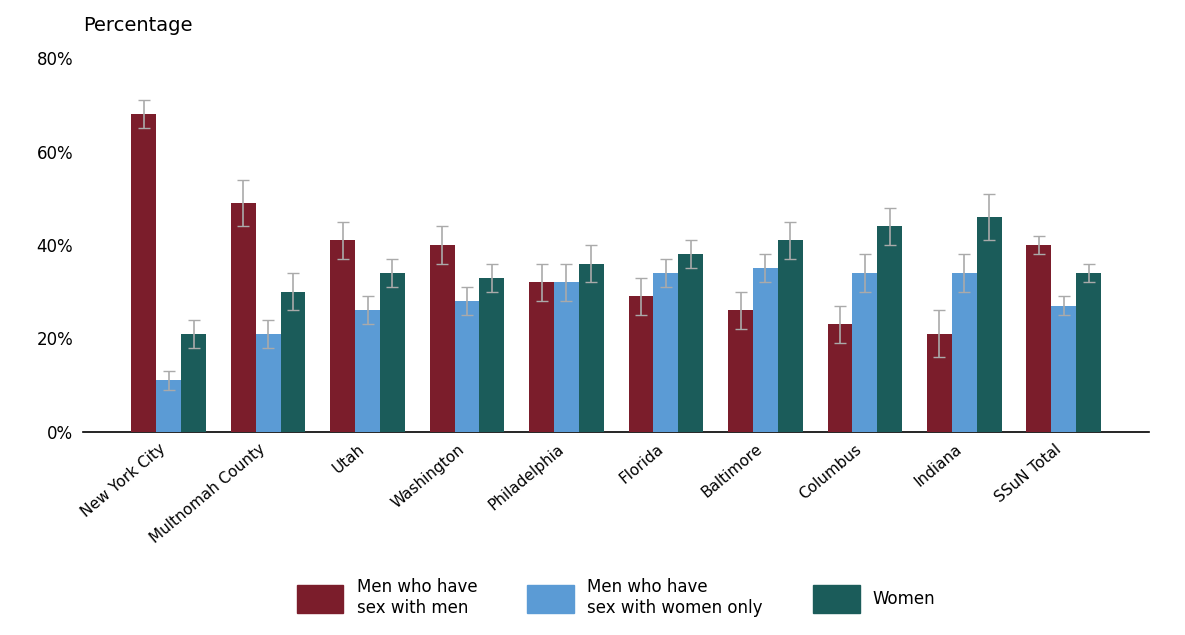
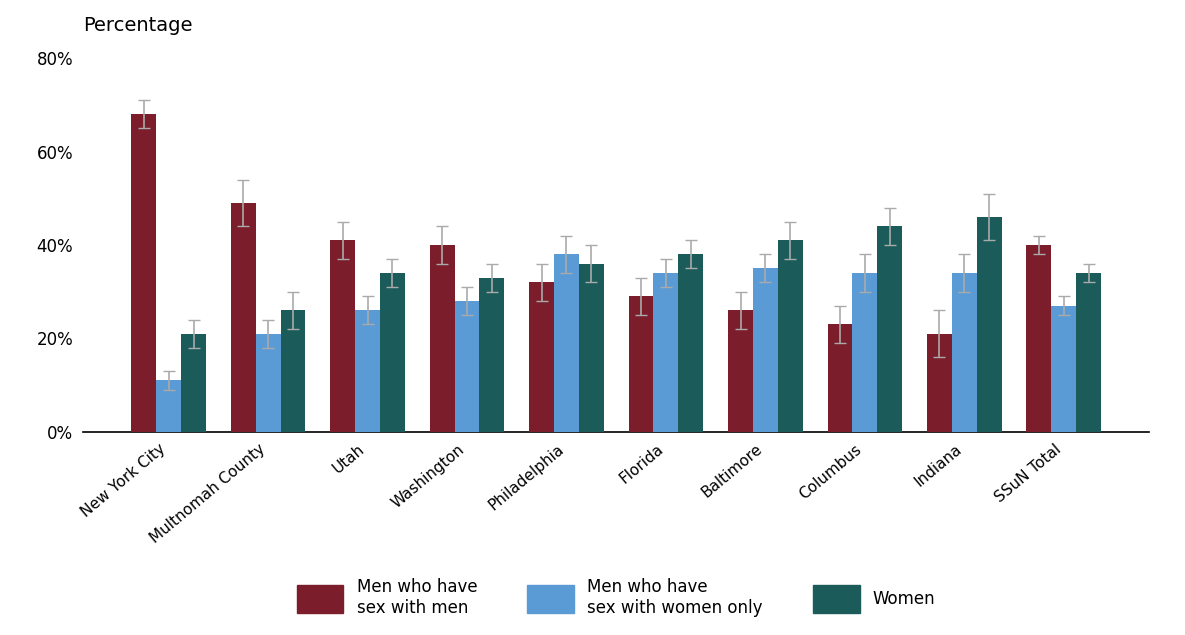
Women/Multnomah County: 30% -> 26%
Men who have sex with women only/Philadelphia: 32% -> 38%
